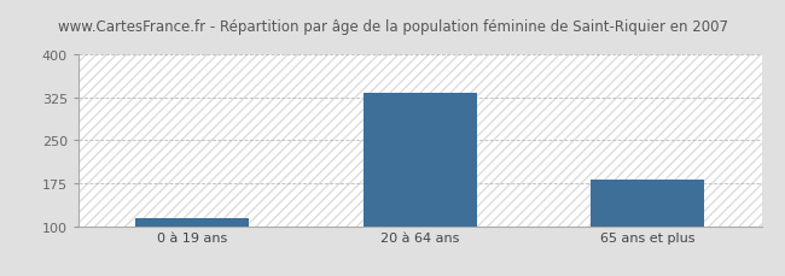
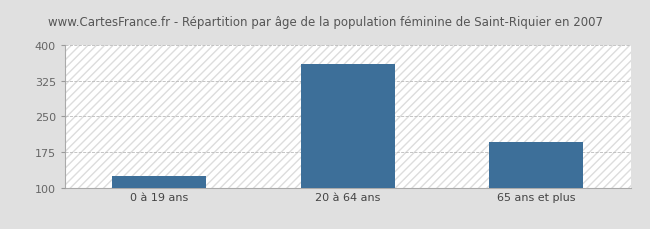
0 à 19 ans: 113 -> 125
20 à 64 ans: 333 -> 360
65 ans et plus: 182 -> 195
